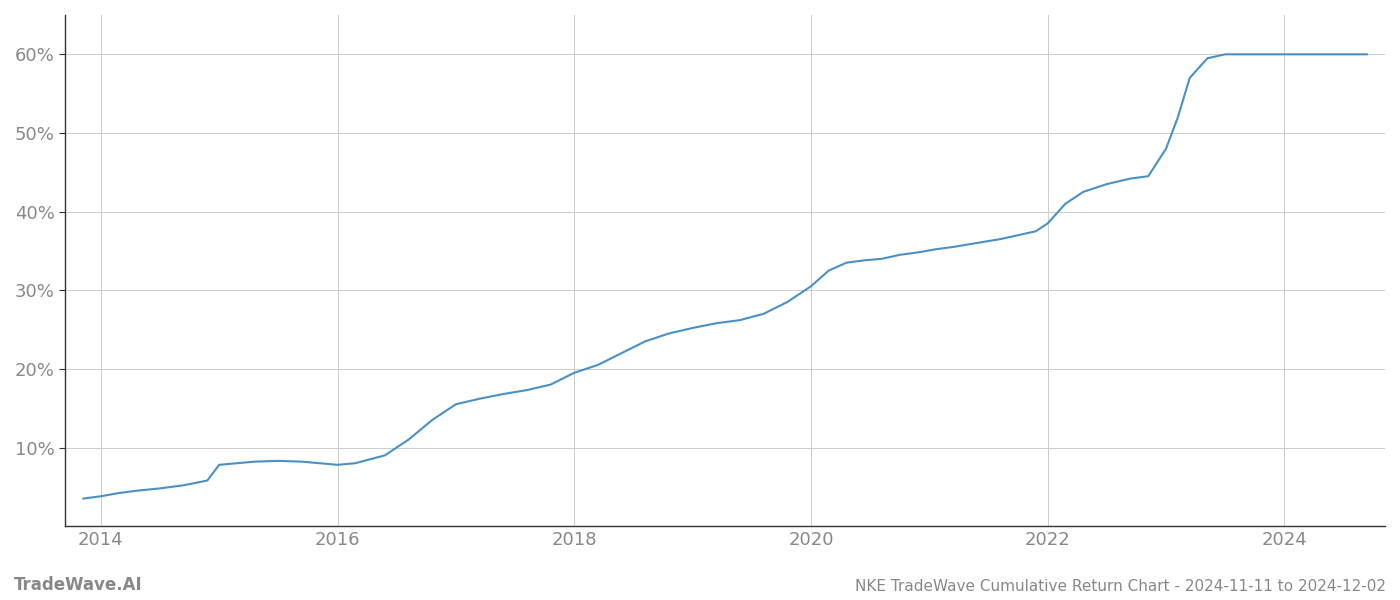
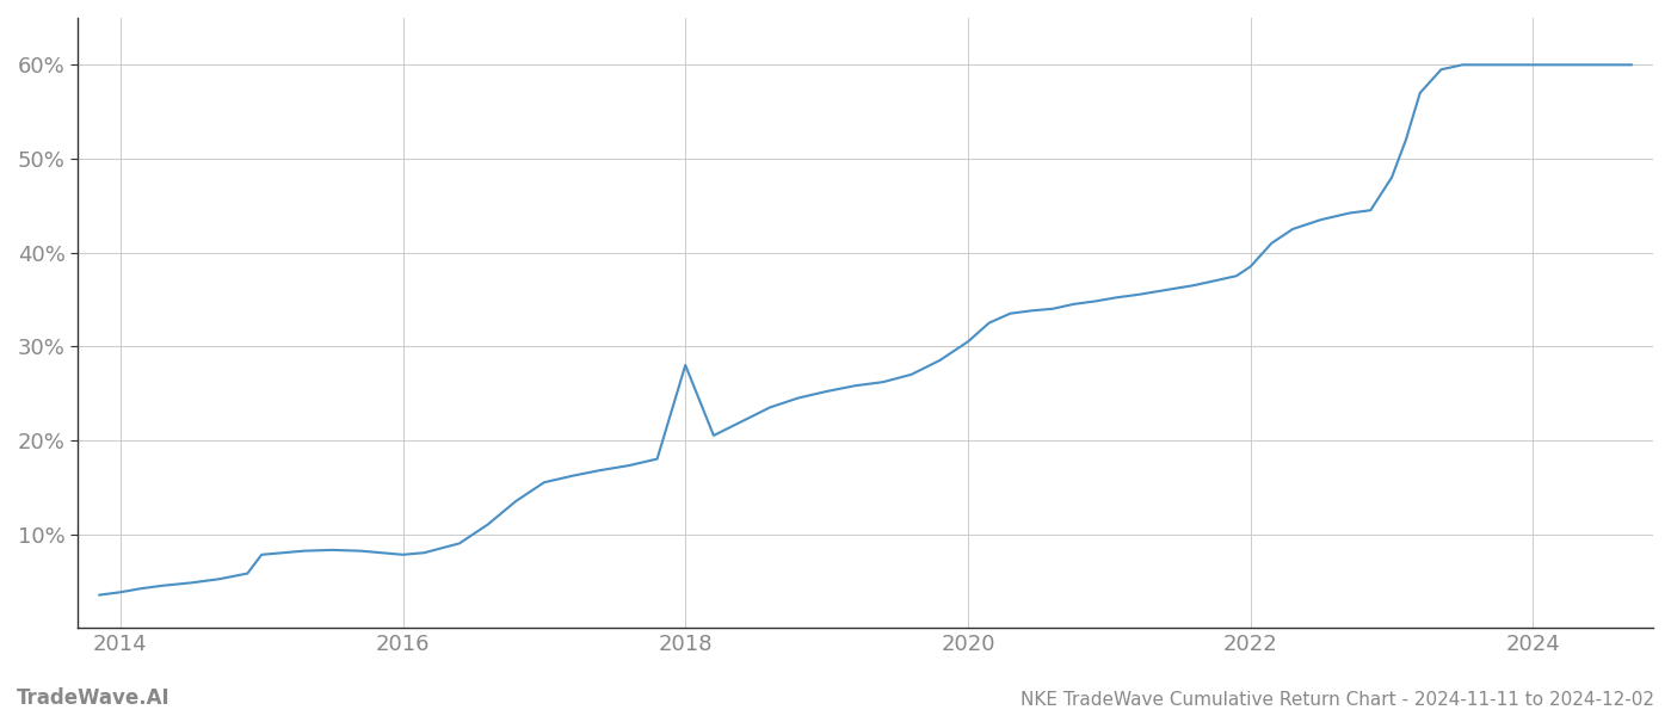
2018: 19.5% -> 28.0%
